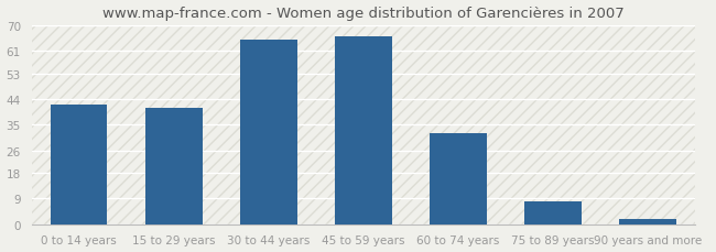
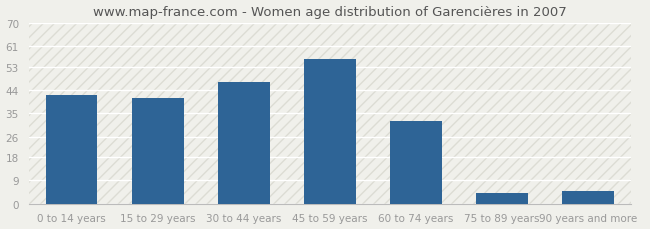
30 to 44 years: 65 -> 47
45 to 59 years: 66 -> 56
75 to 89 years: 8 -> 4
90 years and more: 2 -> 5
